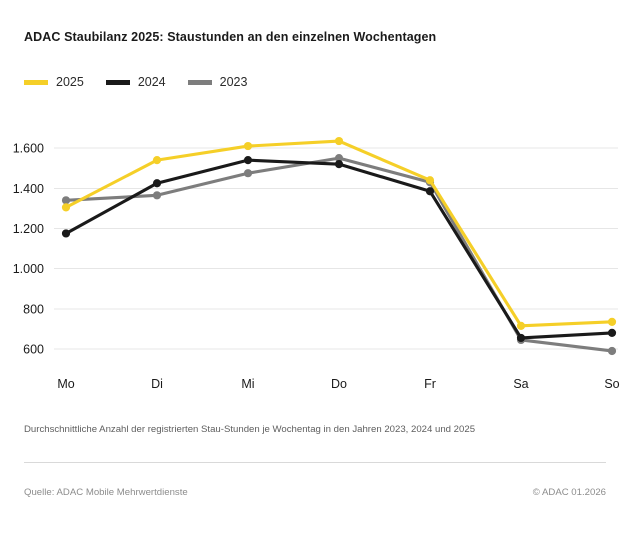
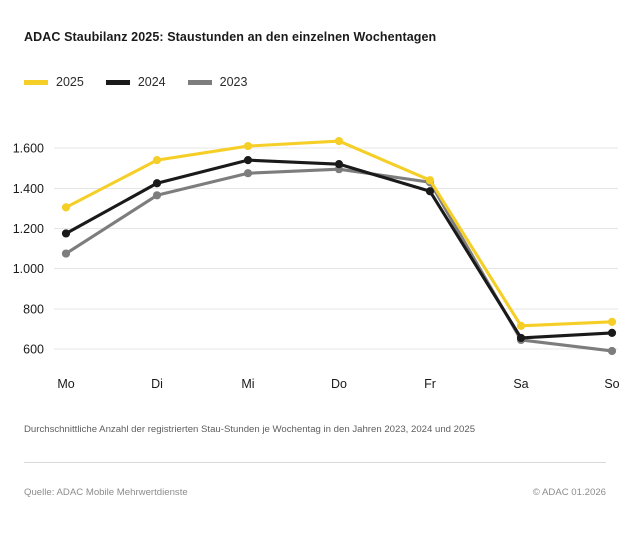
2023/Mo: 1340 -> 1080
2023/Do: 1550 -> 1500
